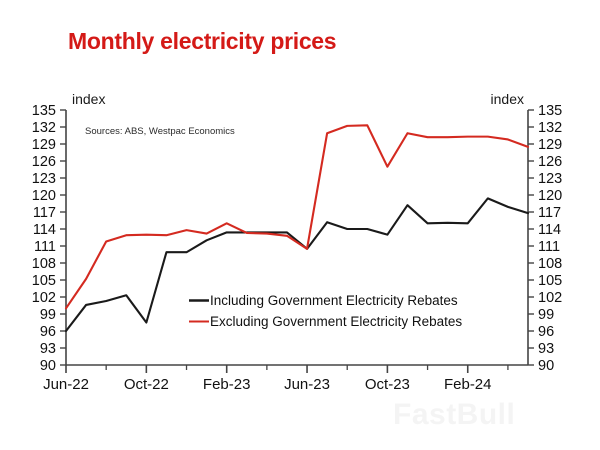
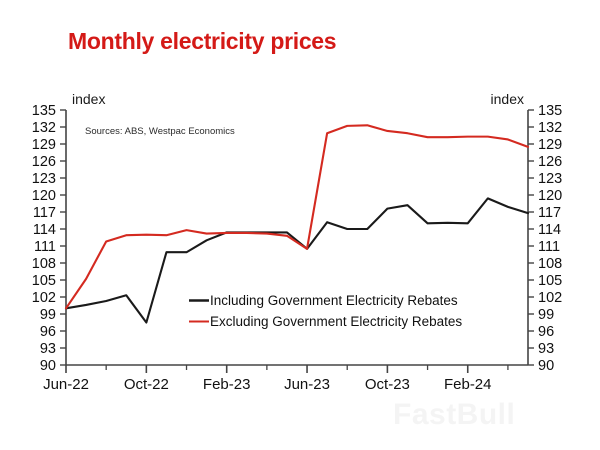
Including Government Electricity Rebates/Jun-22: 96 -> 100
Excluding Government Electricity Rebates/Feb-23: 115 -> 113
Including Government Electricity Rebates/Oct-23: 113 -> 118
Excluding Government Electricity Rebates/Oct-23: 125 -> 131
